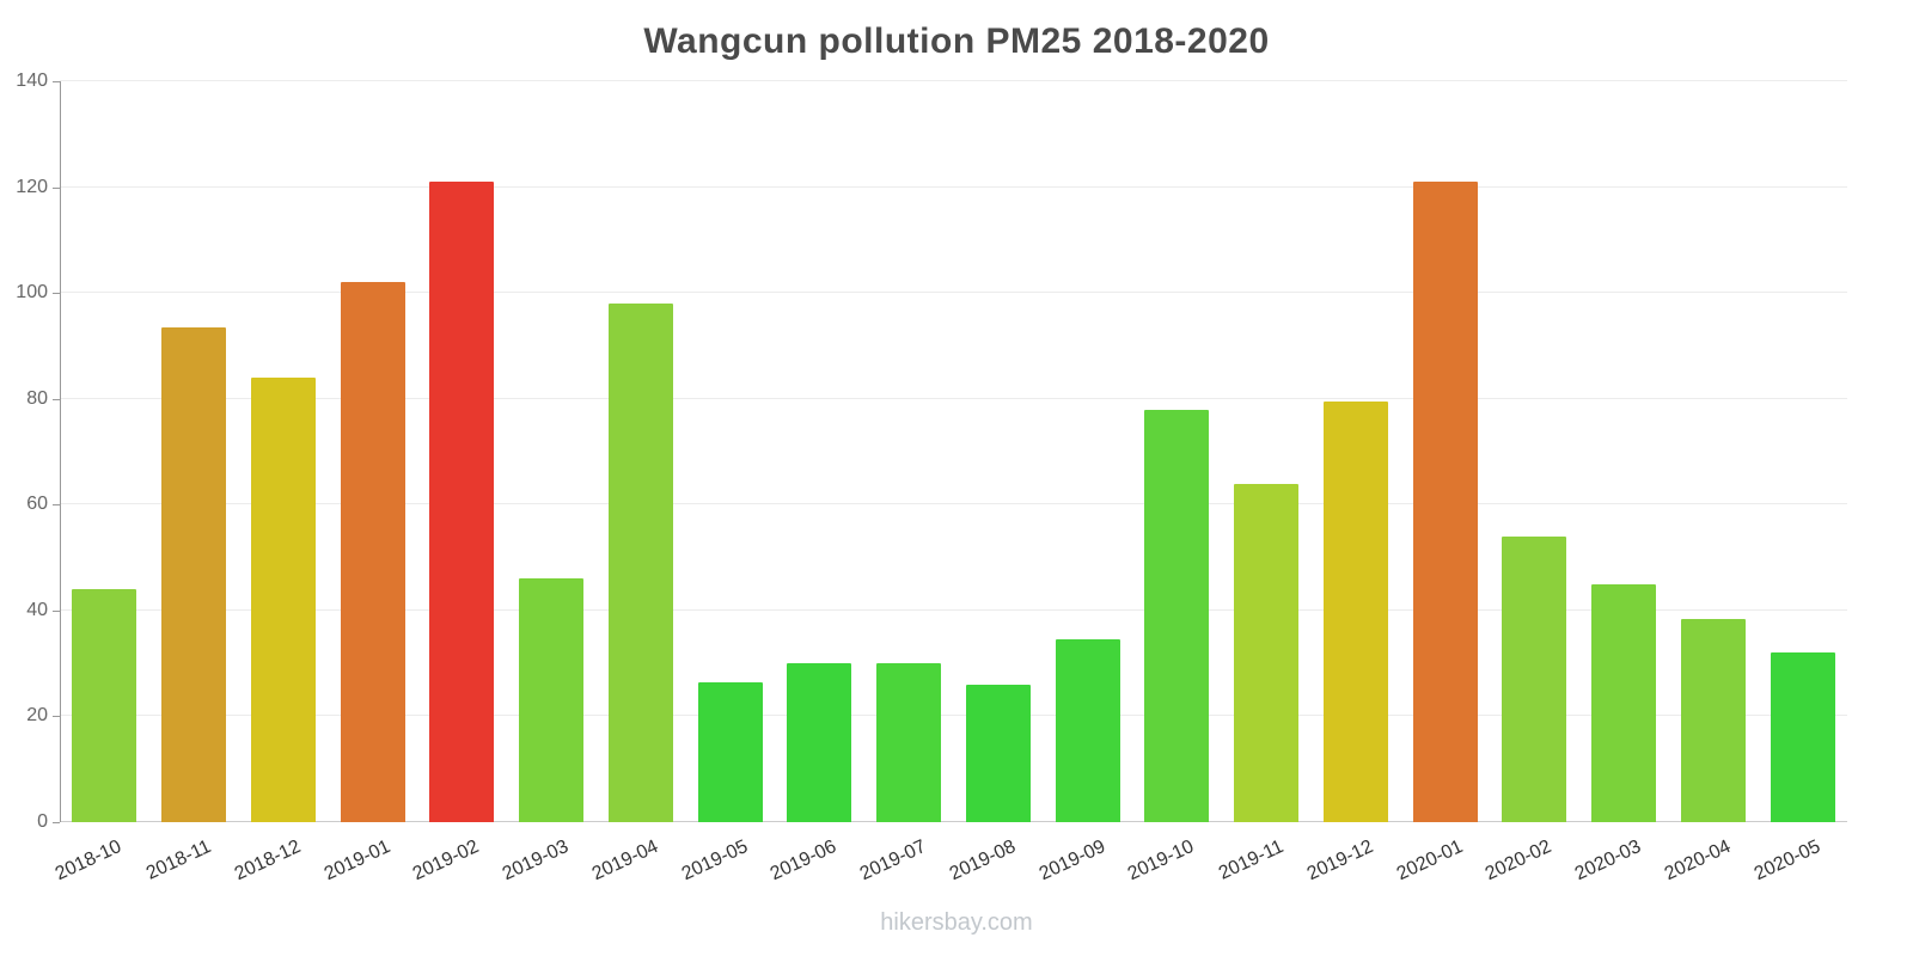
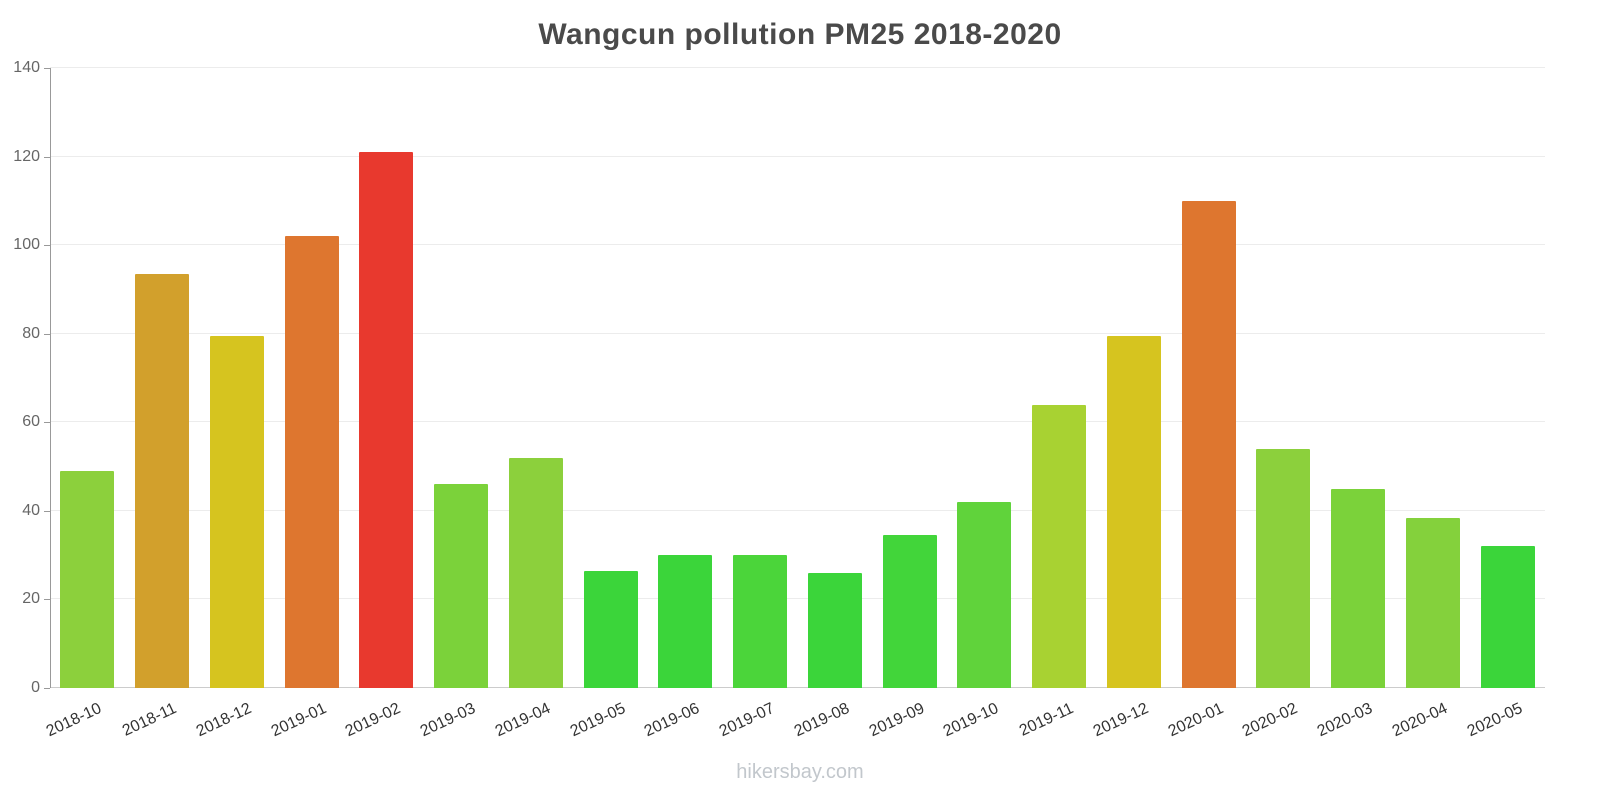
2018-10: 44 -> 49
2018-12: 84 -> 80
2019-04: 98 -> 52
2019-10: 78 -> 42
2020-01: 121 -> 110
